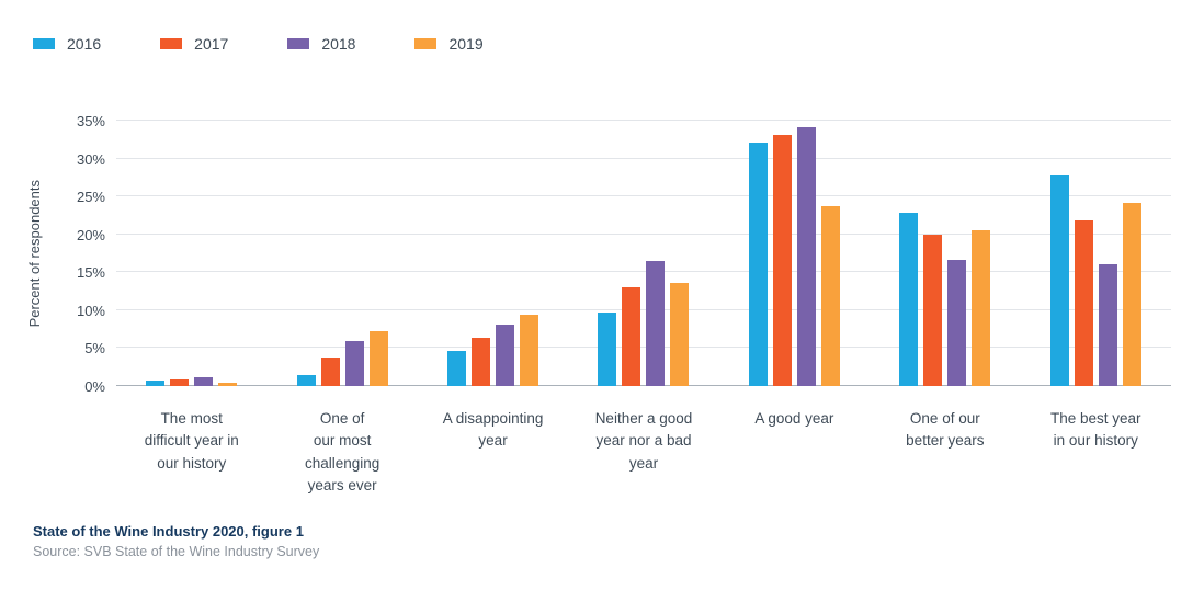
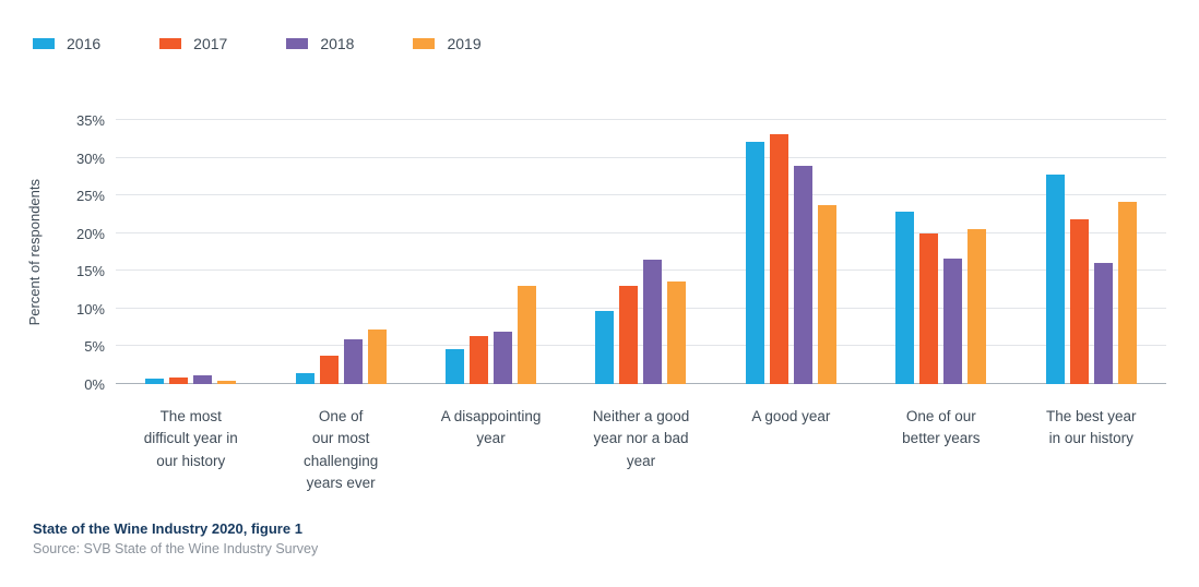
2018/A disappointing year: 8% -> 7%
2019/A disappointing year: 9% -> 13%
2018/A good year: 34% -> 29%
